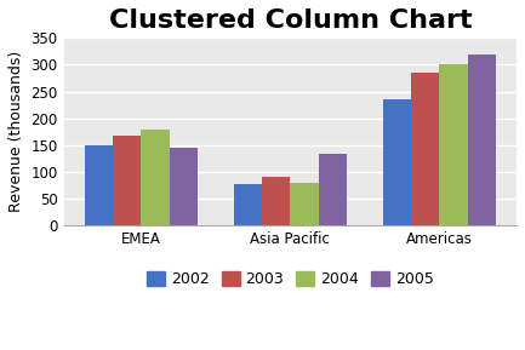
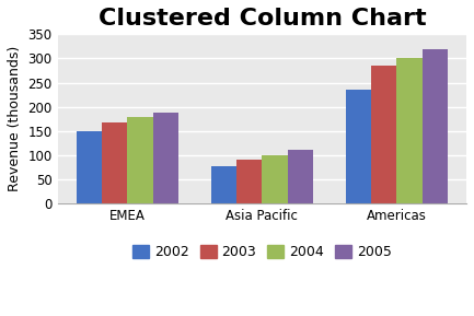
2005/EMEA: 145 -> 188
2004/Asia Pacific: 80 -> 100
2005/Asia Pacific: 135 -> 112
